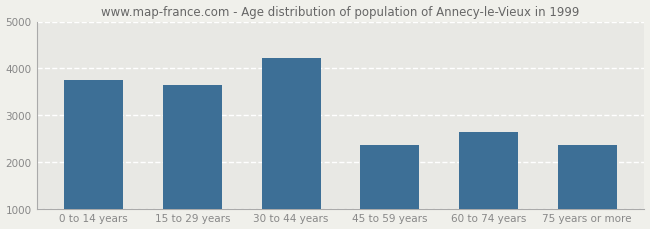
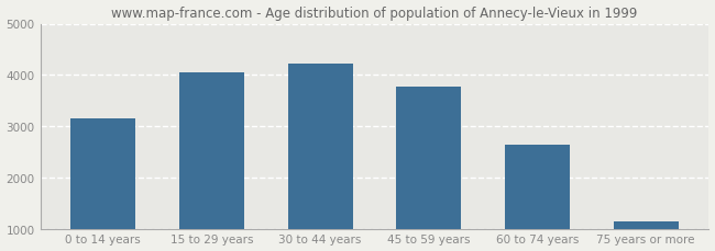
0 to 14 years: 3750 -> 3150
15 to 29 years: 3650 -> 4040
45 to 59 years: 2350 -> 3760
75 years or more: 2350 -> 1140
